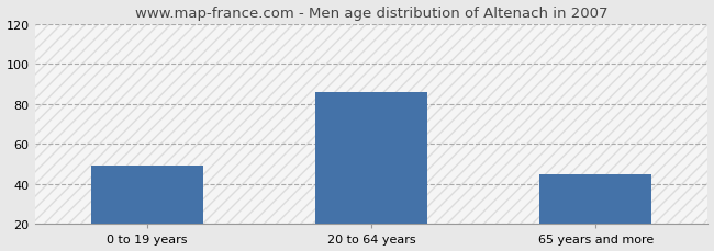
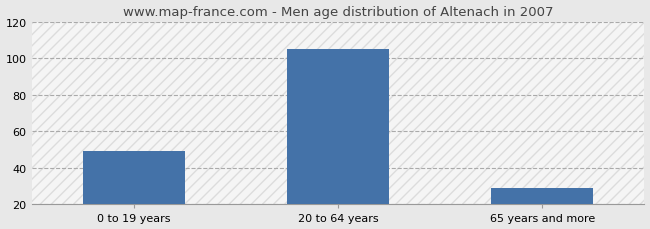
20 to 64 years: 86 -> 105
65 years and more: 45 -> 29
